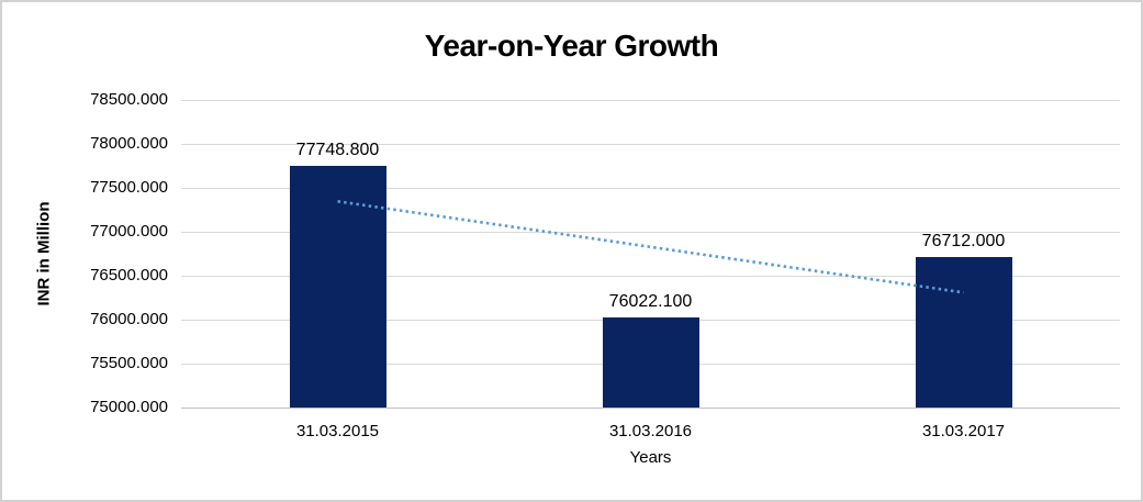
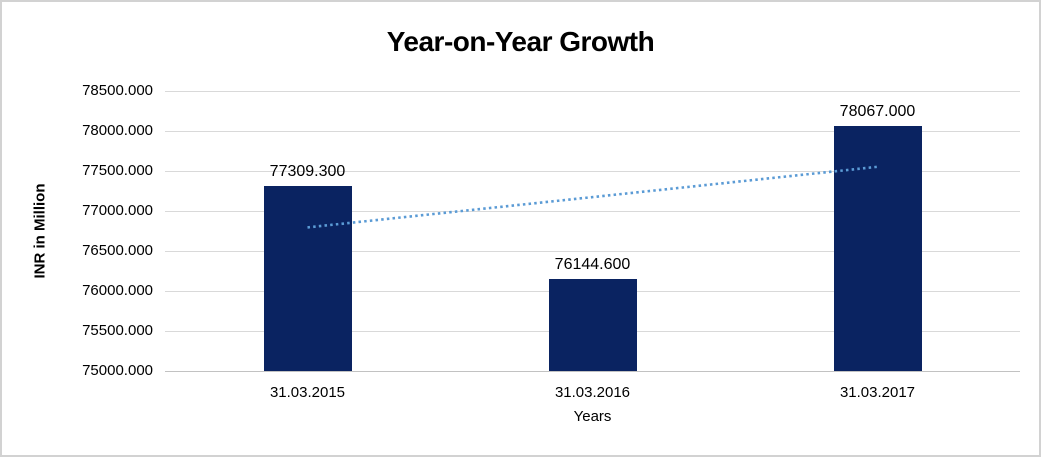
31.03.2015: 77748.800 -> 77309.300
31.03.2016: 76022.100 -> 76144.600
31.03.2017: 76712.000 -> 78067.000
